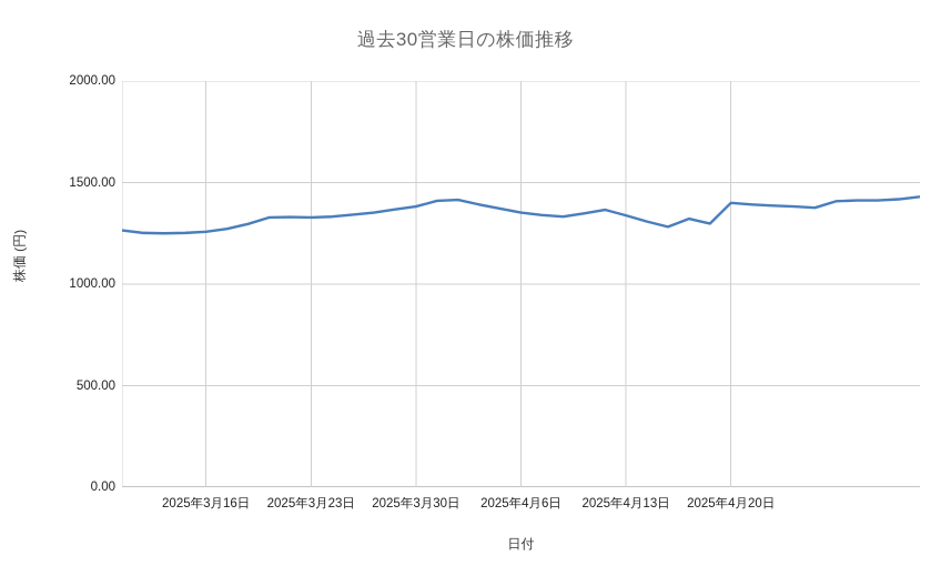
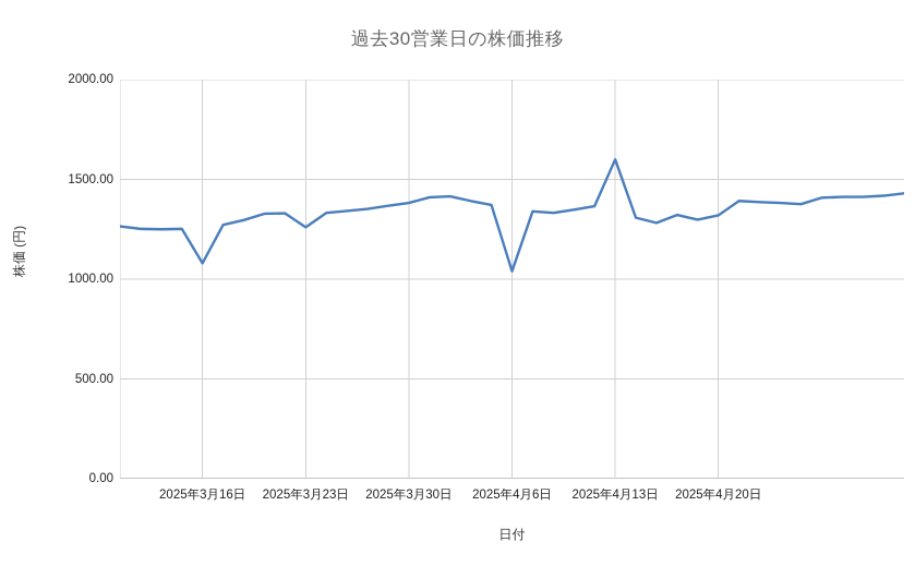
2025年3月16日: 1260 -> 1080
2025年3月23日: 1330 -> 1260
2025年4月6日: 1350 -> 1040
2025年4月13日: 1340 -> 1600
2025年4月20日: 1400 -> 1320
